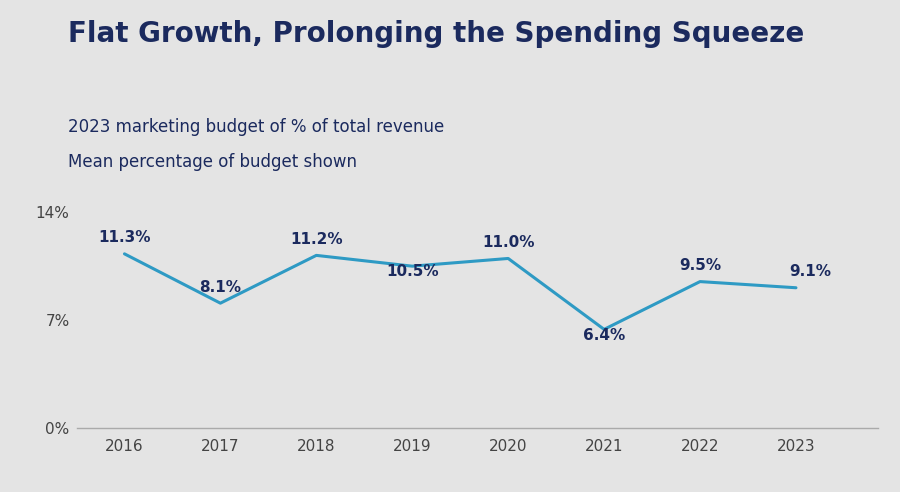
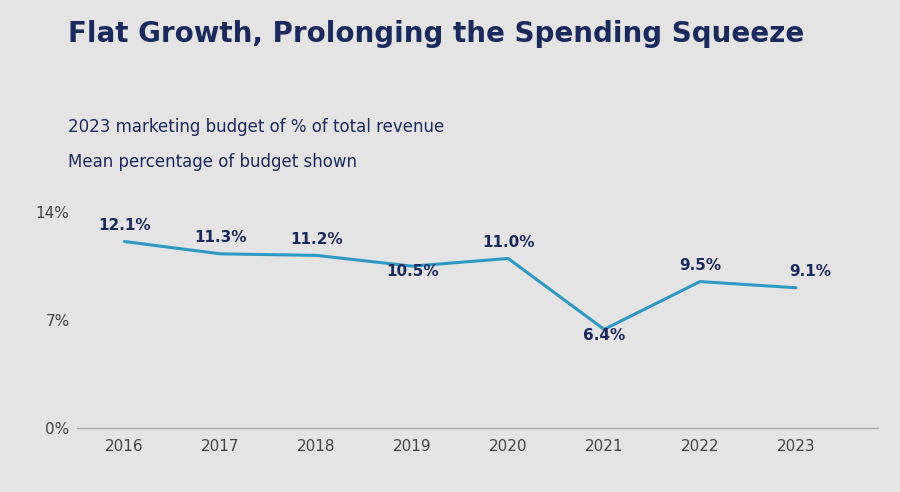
2016: 11.3% -> 12.1%
2017: 8.1% -> 11.3%
